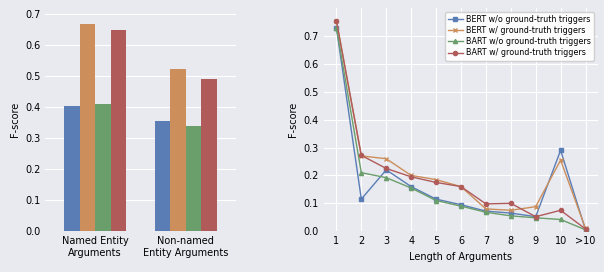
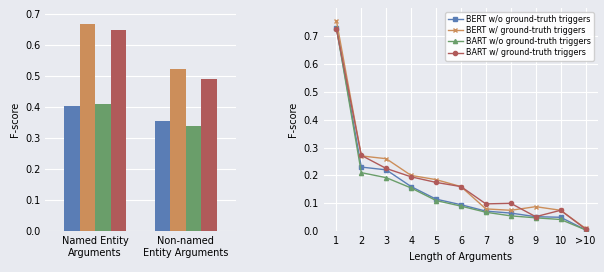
BART w/ ground-truth triggers/1: 0.755 -> 0.725
BERT w/o ground-truth triggers/2: 0.115 -> 0.230
BERT w/o ground-truth triggers/10: 0.290 -> 0.050
BERT w/ ground-truth triggers/10: 0.255 -> 0.075
